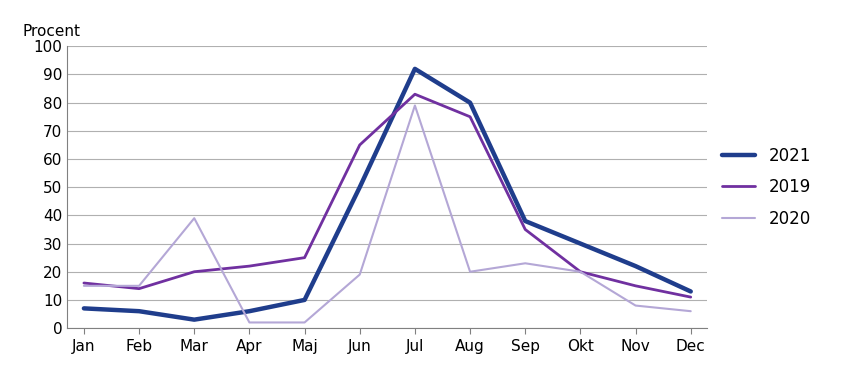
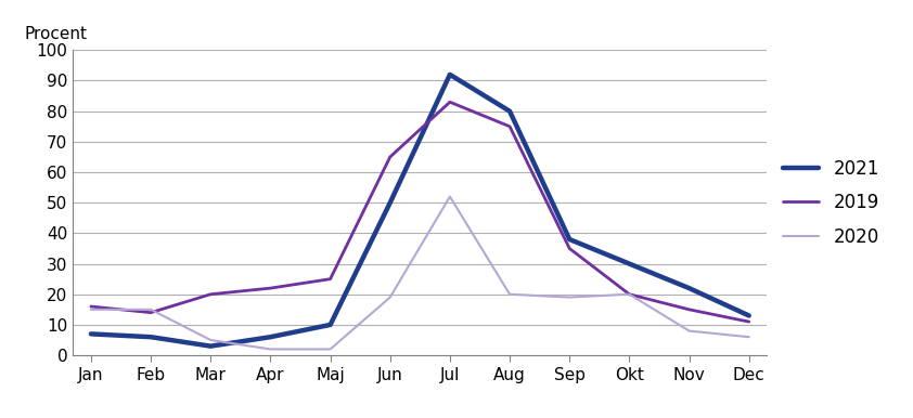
2020/Mar: 39 -> 5
2020/Jul: 79 -> 52
2020/Sep: 23 -> 19
